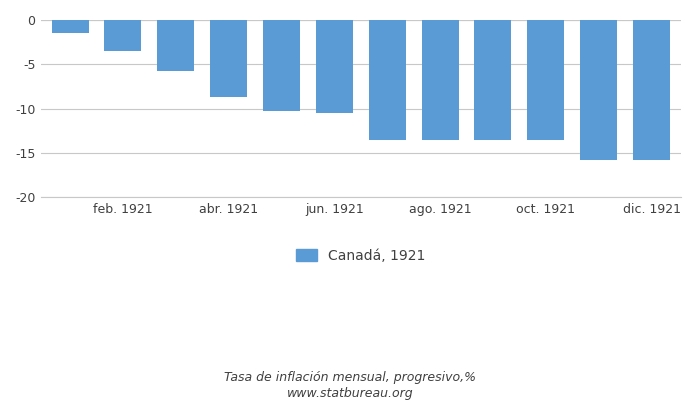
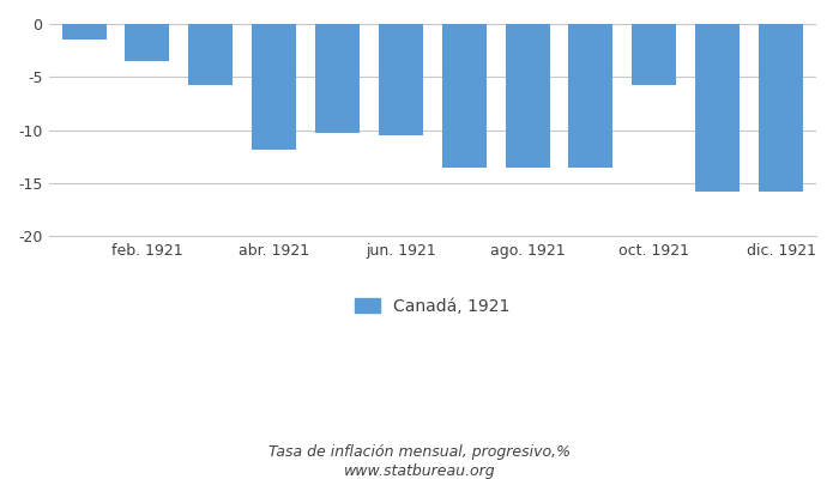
abr. 1921: -8.7 -> -11.8
oct. 1921: -13.5 -> -5.8
